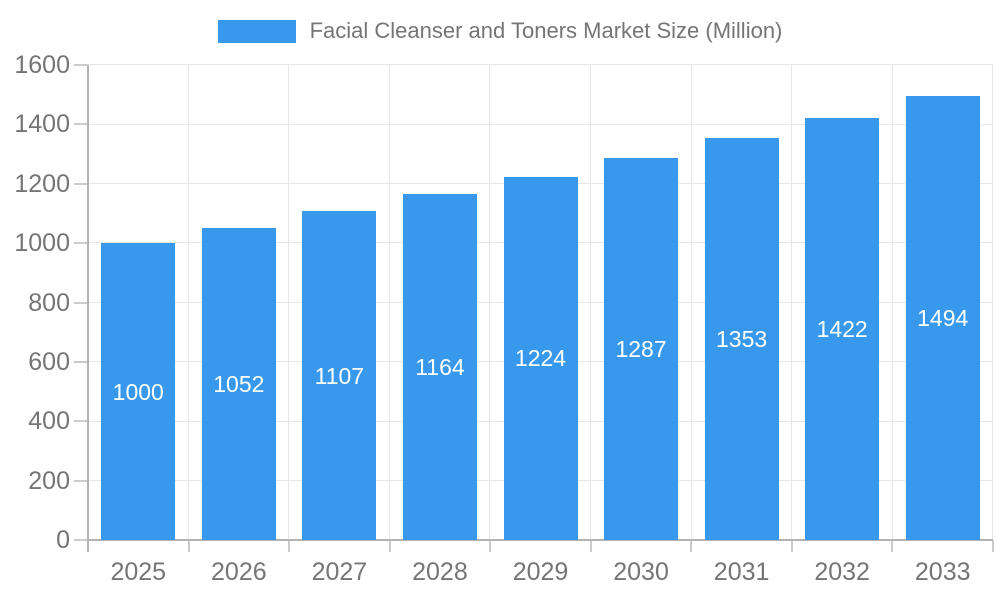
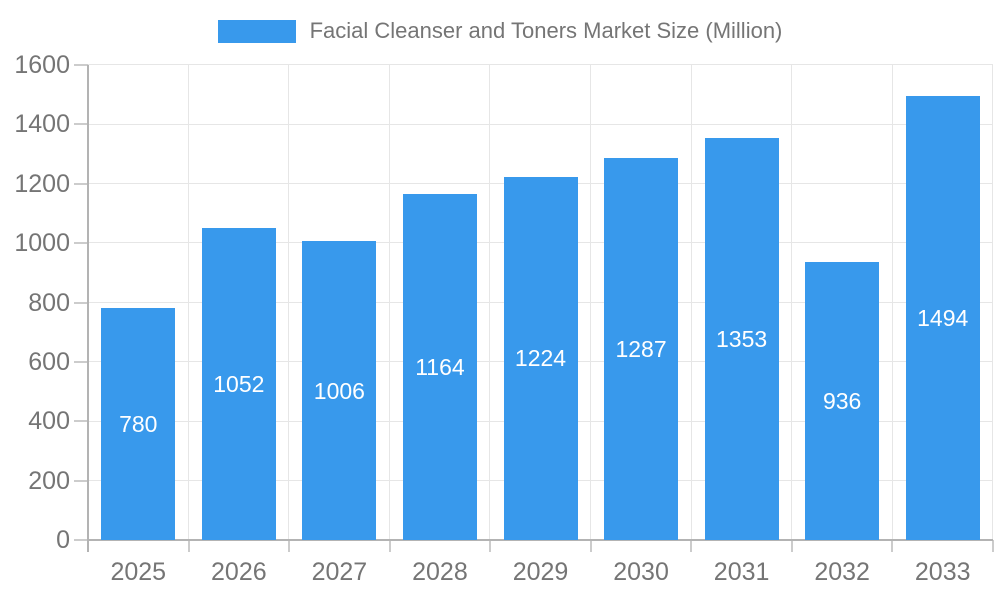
2025: 1000 -> 780
2027: 1107 -> 1006
2032: 1422 -> 936
